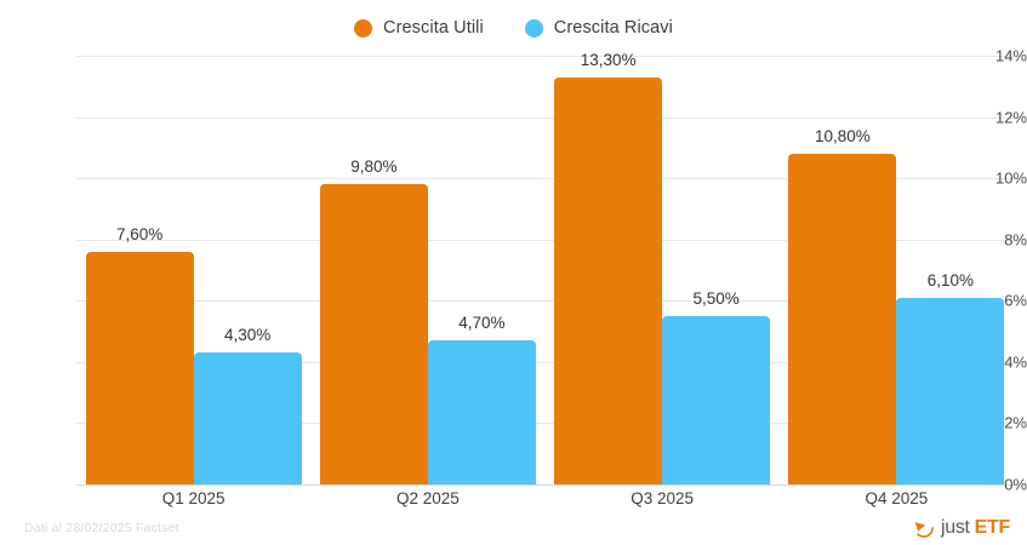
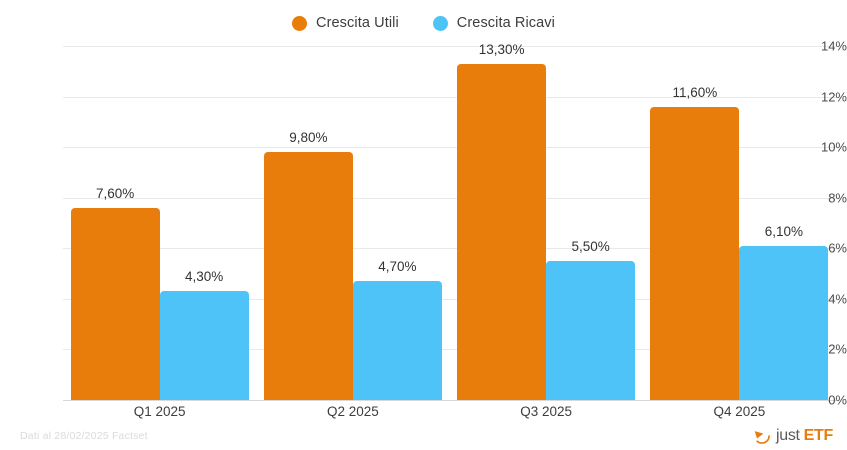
Crescita Utili/Q4 2025: 10,80% -> 11,60%
